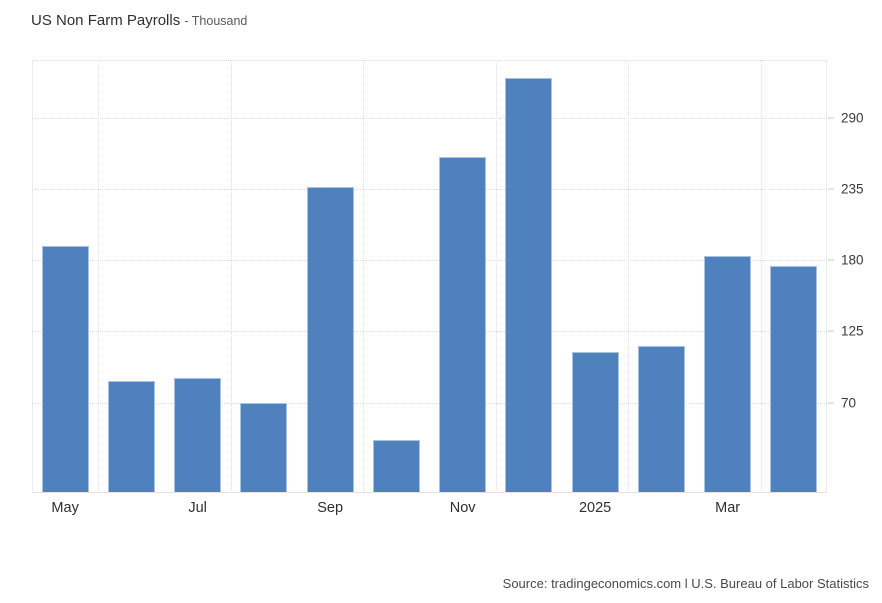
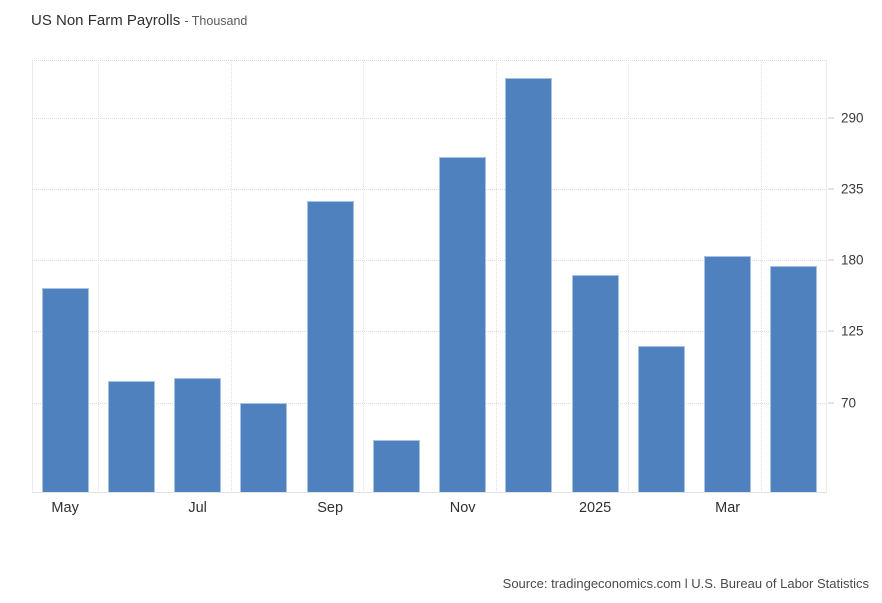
May: 191 -> 159
Sep: 237 -> 226
2025: 109 -> 169
